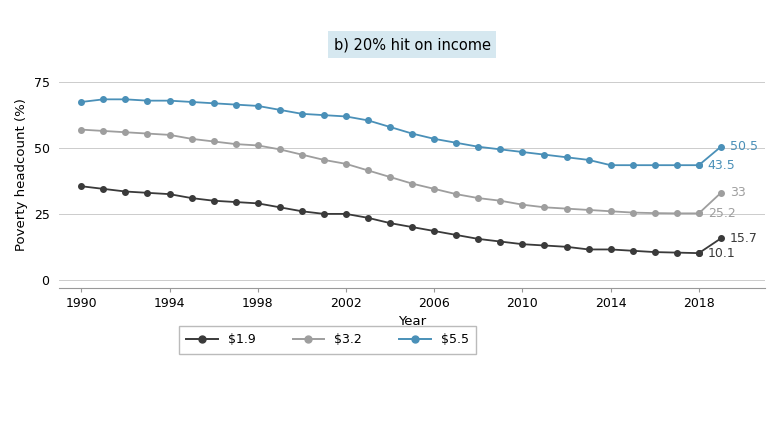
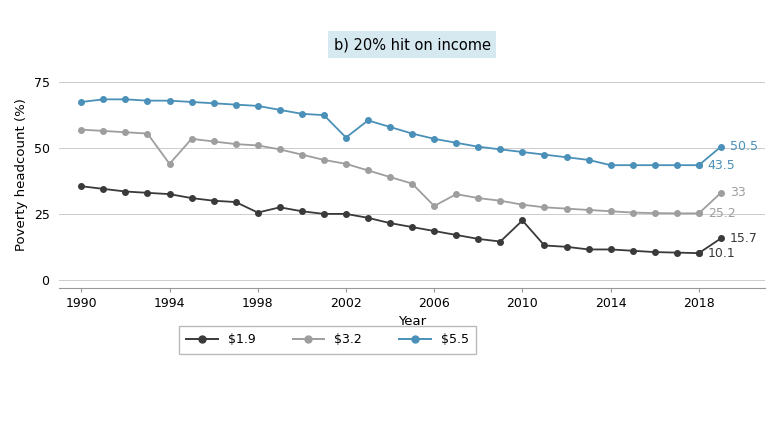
$3.2/1994: 55.0 -> 44.0
$1.9/1998: 29.0 -> 25.5
$5.5/2002: 62.0 -> 54.0
$3.2/2006: 34.5 -> 28.0
$1.9/2010: 13.5 -> 22.5
